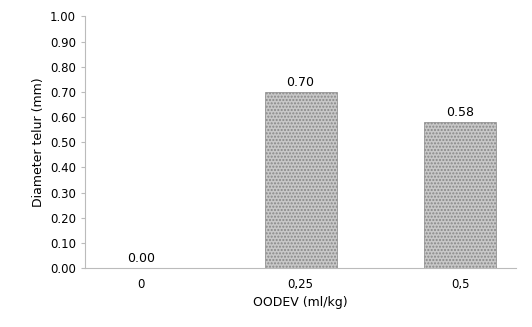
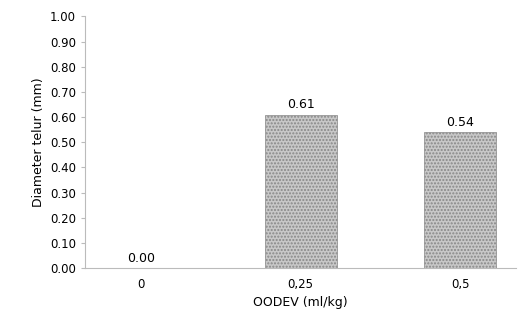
0,25: 0.70 -> 0.61
0,5: 0.58 -> 0.54
